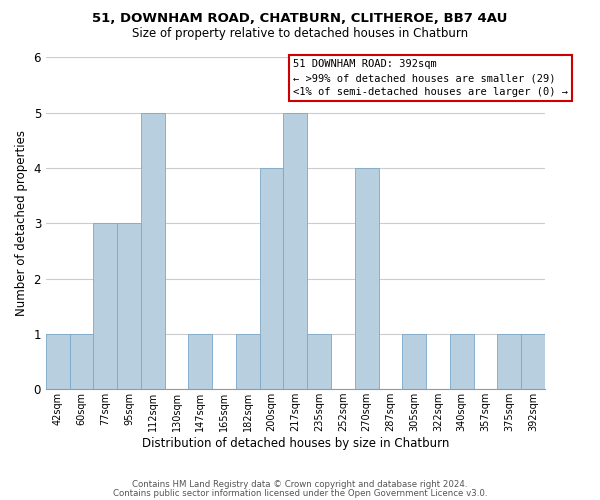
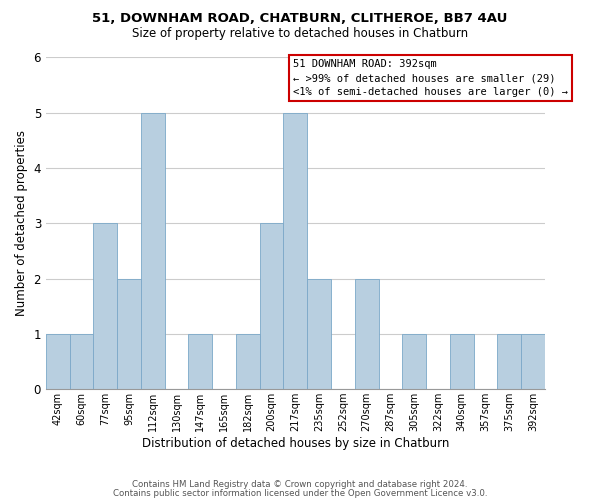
95sqm: 3 -> 2
200sqm: 4 -> 3
235sqm: 1 -> 2
270sqm: 4 -> 2
